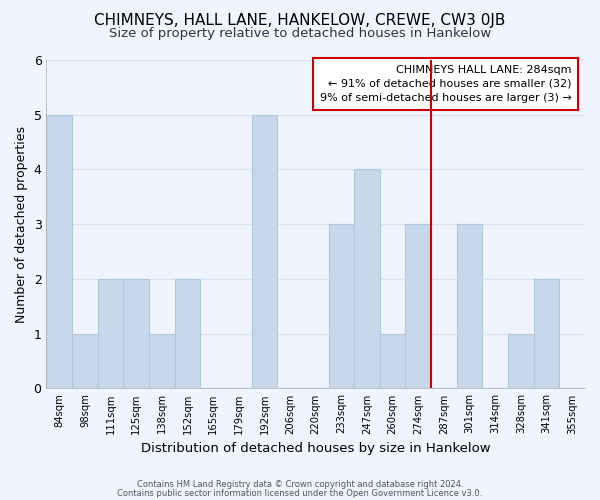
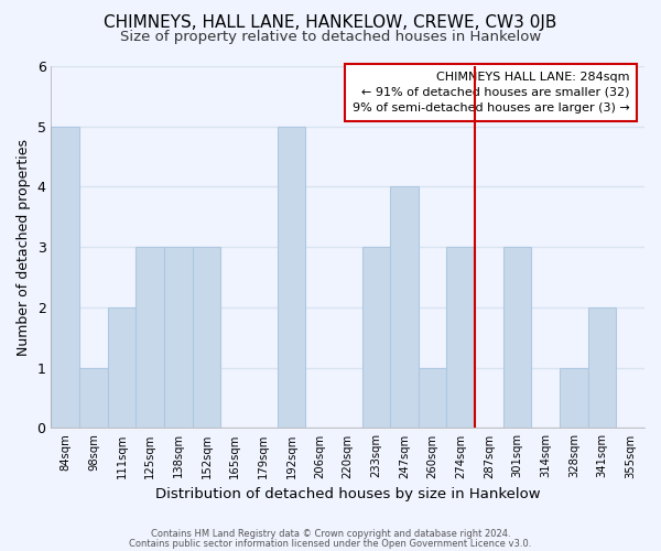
125sqm: 2 -> 3
138sqm: 1 -> 3
152sqm: 2 -> 3
